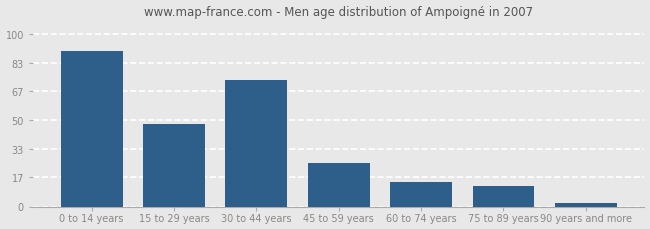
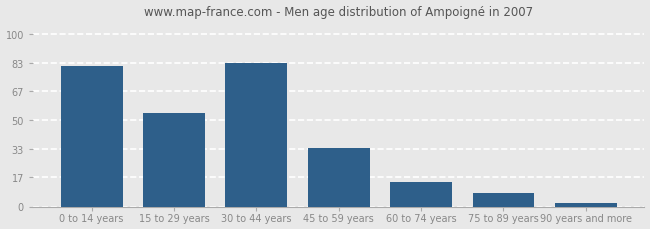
0 to 14 years: 90 -> 81
15 to 29 years: 48 -> 54
30 to 44 years: 73 -> 83
45 to 59 years: 25 -> 34
75 to 89 years: 12 -> 8
